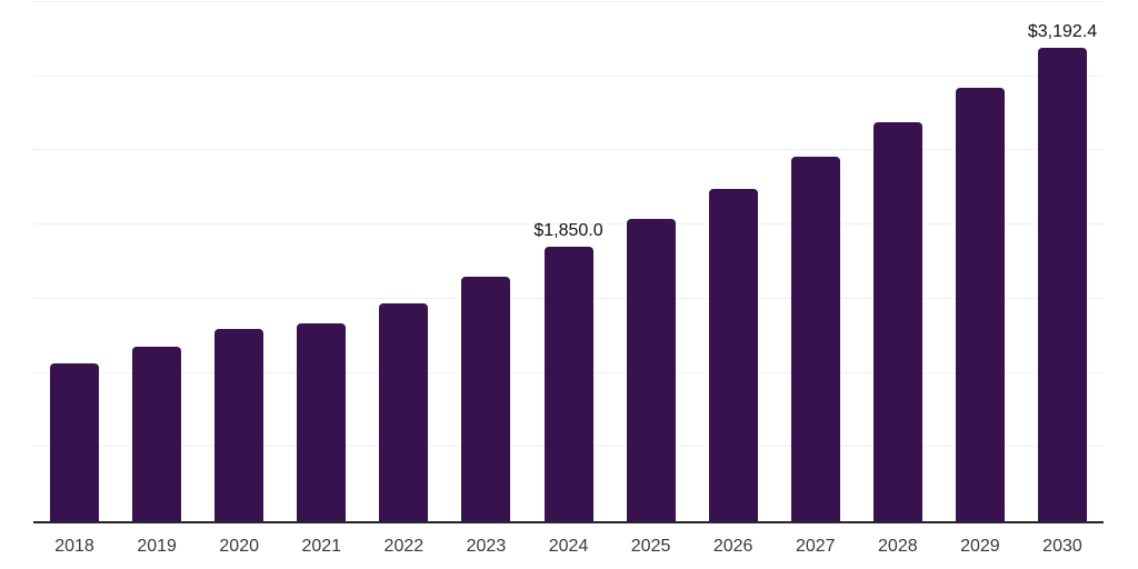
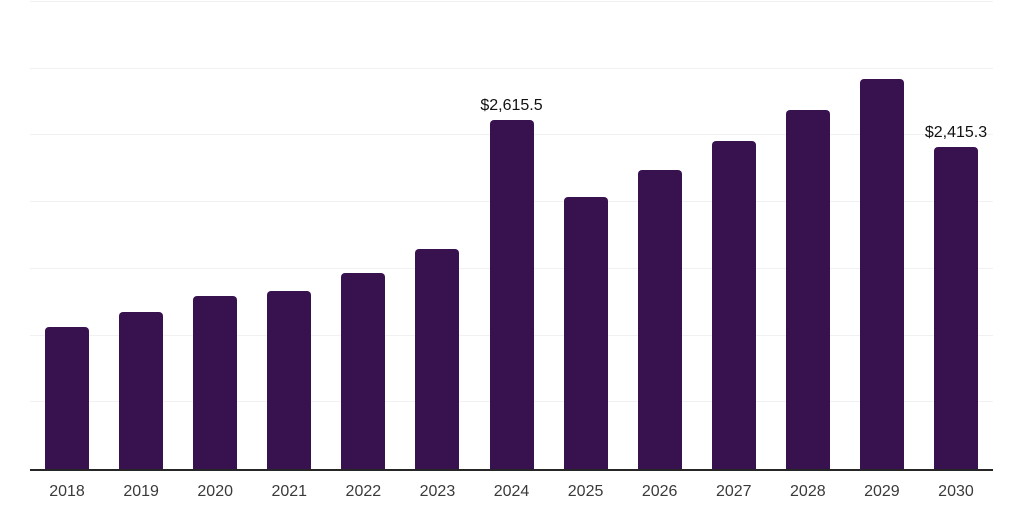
2024: $1,850.0 -> $2,615.5
2030: $3,192.4 -> $2,415.3
